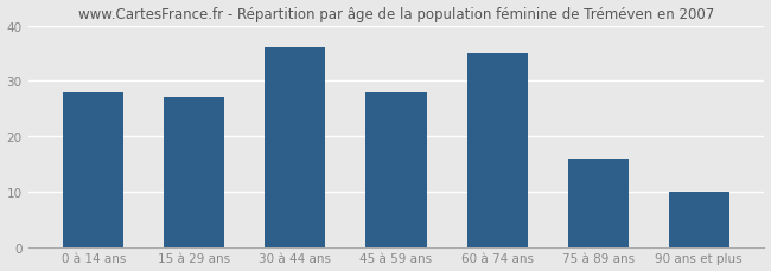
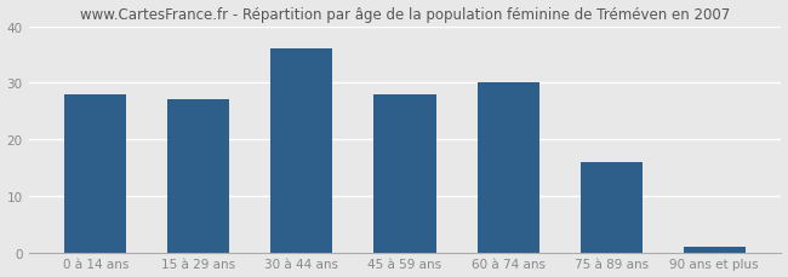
60 à 74 ans: 35 -> 30
90 ans et plus: 10 -> 1
